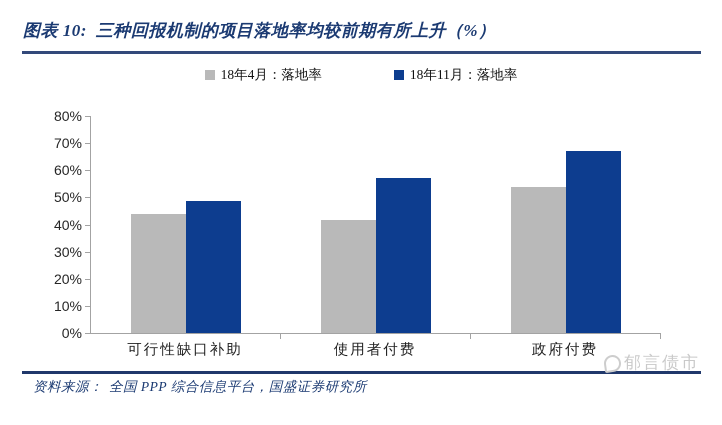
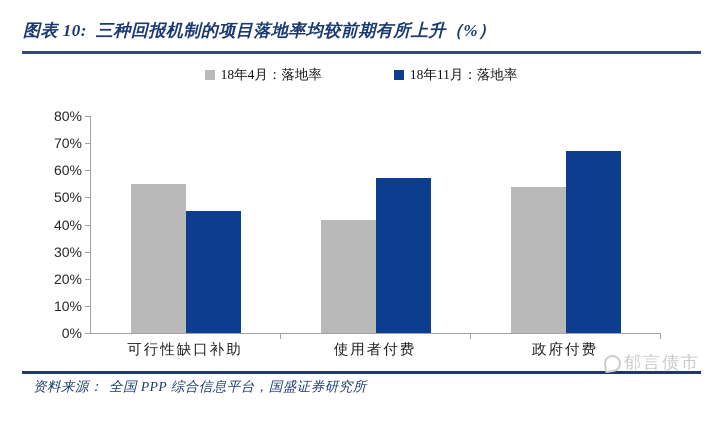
18年4月：落地率/可行性缺口补助: 44% -> 55%
18年11月：落地率/可行性缺口补助: 48% -> 45%
